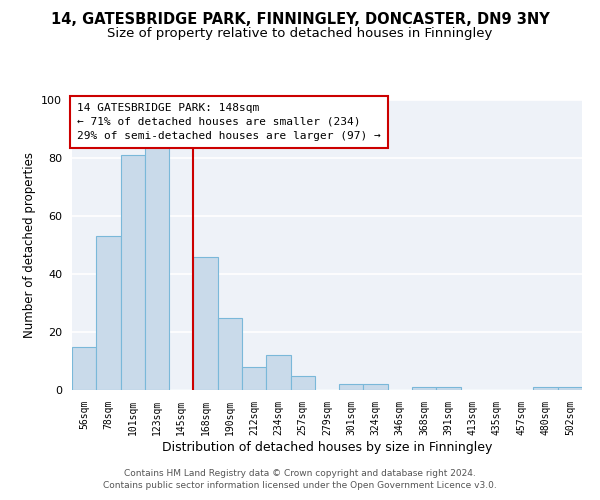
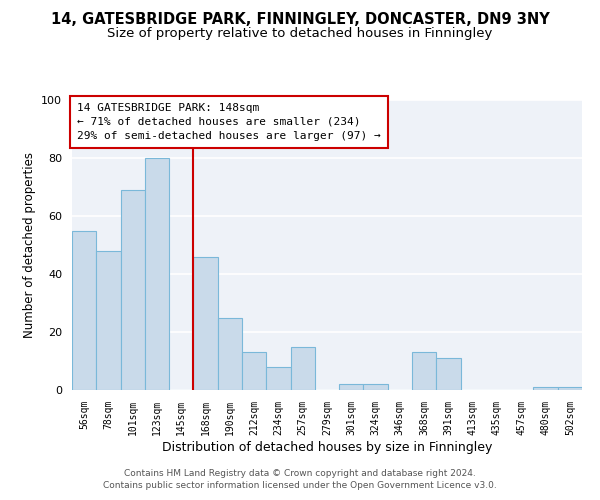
56sqm: 15 -> 55
78sqm: 53 -> 48
101sqm: 81 -> 69
123sqm: 84 -> 80
212sqm: 8 -> 13
234sqm: 12 -> 8
257sqm: 5 -> 15
368sqm: 1 -> 13
391sqm: 1 -> 11
